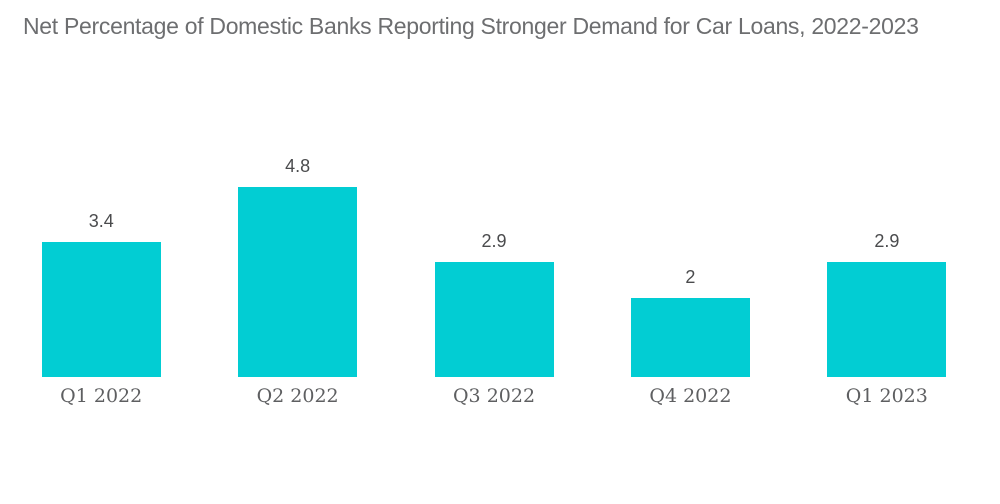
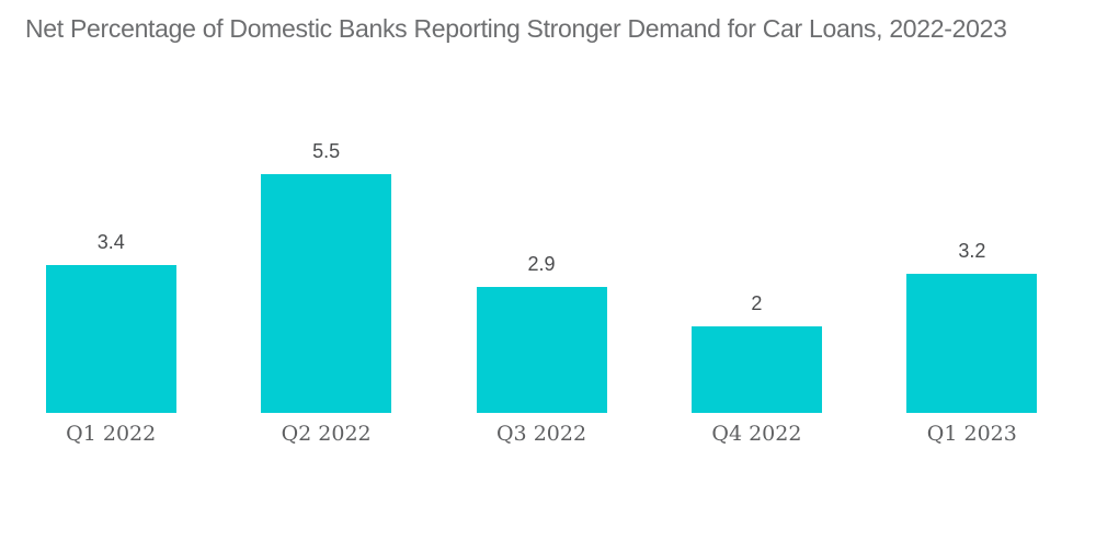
Q2 2022: 4.8 -> 5.5
Q1 2023: 2.9 -> 3.2
